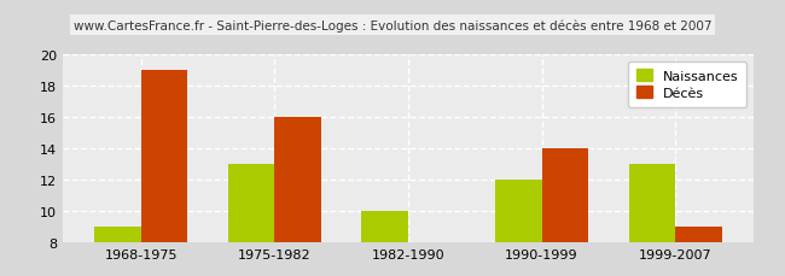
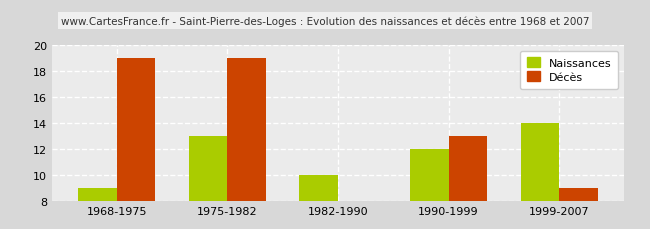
Décès/1975-1982: 16 -> 19
Décès/1990-1999: 14 -> 13
Naissances/1999-2007: 13 -> 14
